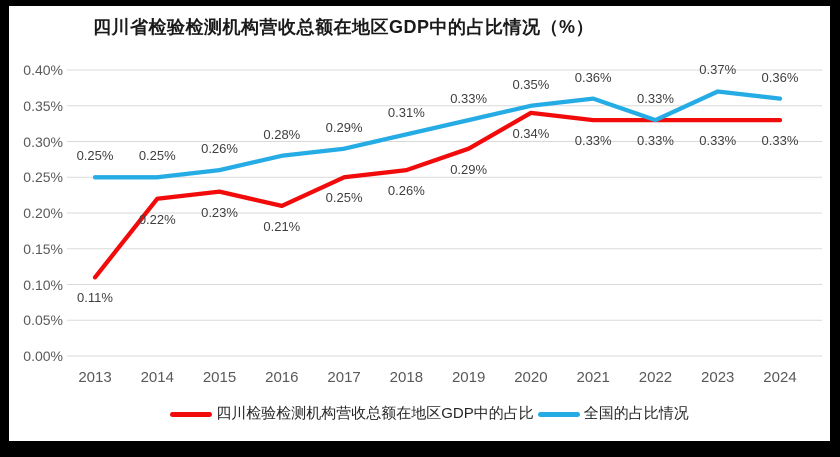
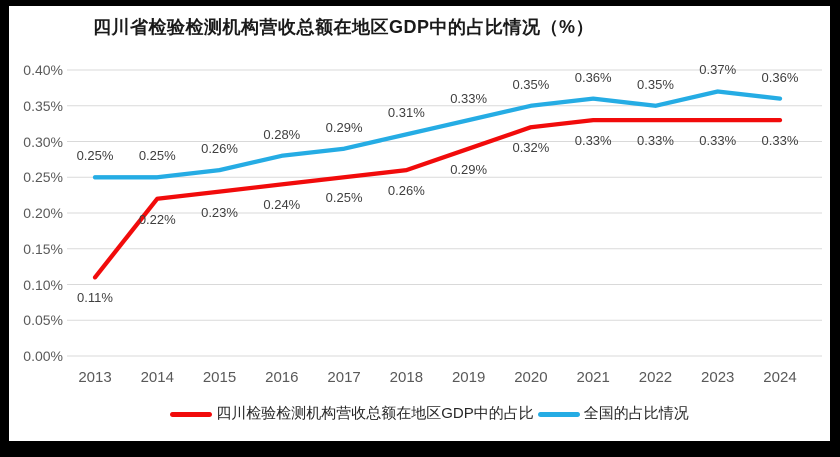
四川检验检测机构营收总额在地区GDP中的占比/2016: 0.21% -> 0.24%
四川检验检测机构营收总额在地区GDP中的占比/2020: 0.34% -> 0.32%
全国的占比情况/2022: 0.33% -> 0.35%
